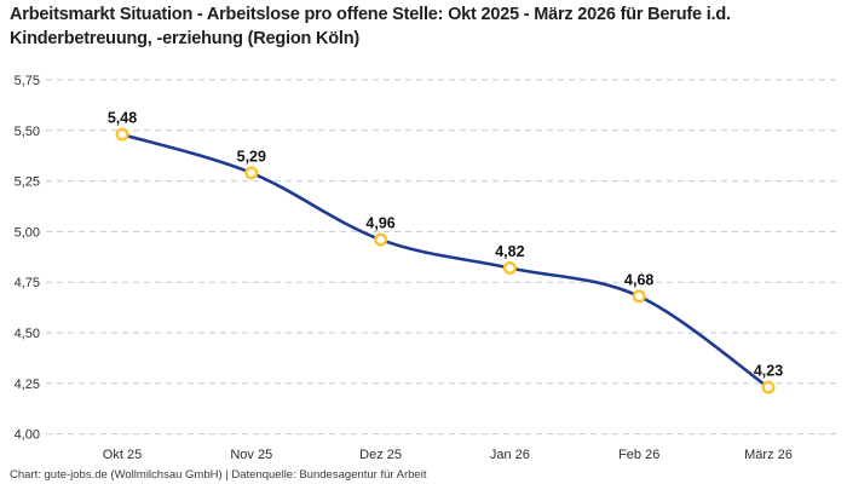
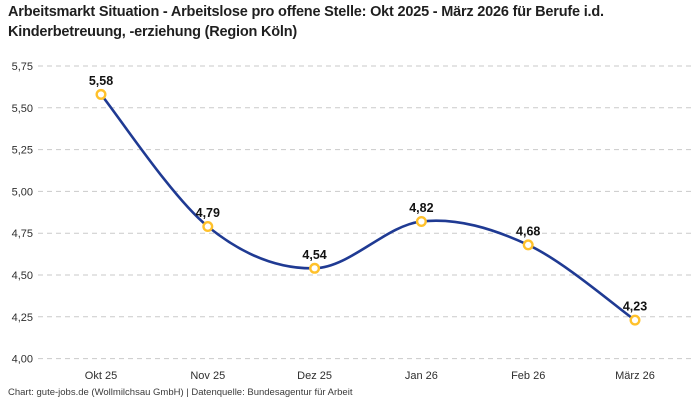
Okt 25: 5,48 -> 5,58
Nov 25: 5,29 -> 4,79
Dez 25: 4,96 -> 4,54
